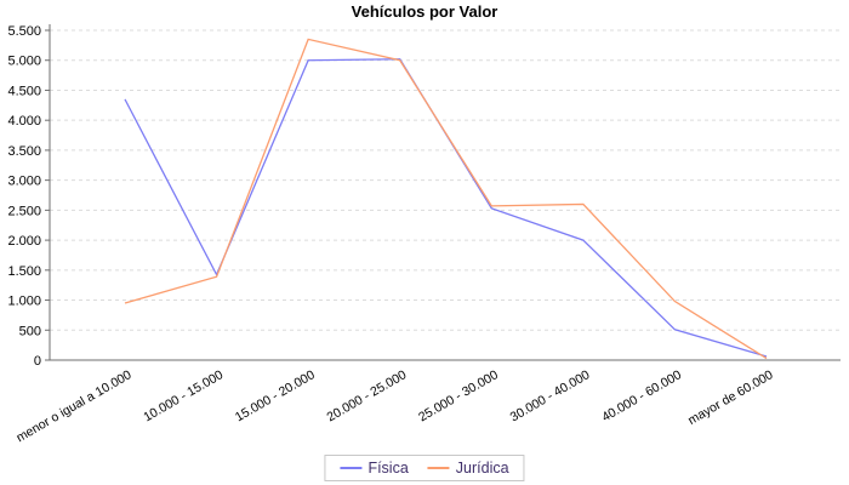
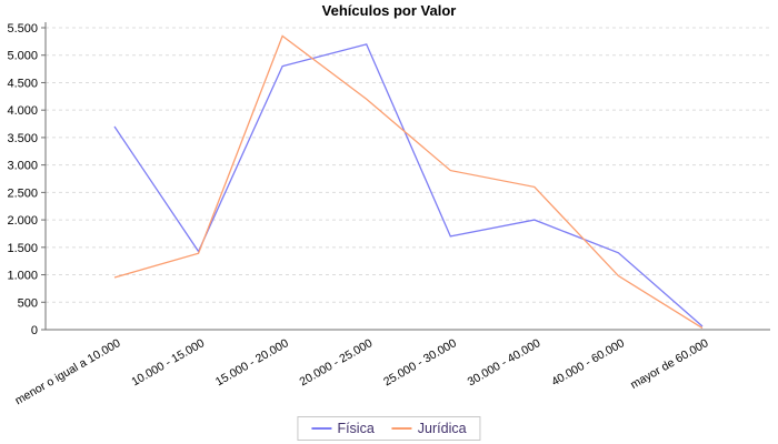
Física/menor o igual a 10.000: 4400 -> 3700
Física/15.000 - 20.000: 5000 -> 4800
Física/20.000 - 25.000: 5000 -> 5200
Jurídica/20.000 - 25.000: 5000 -> 4200
Física/25.000 - 30.000: 2500 -> 1700
Jurídica/25.000 - 30.000: 2600 -> 2900
Física/40.000 - 60.000: 500 -> 1400
